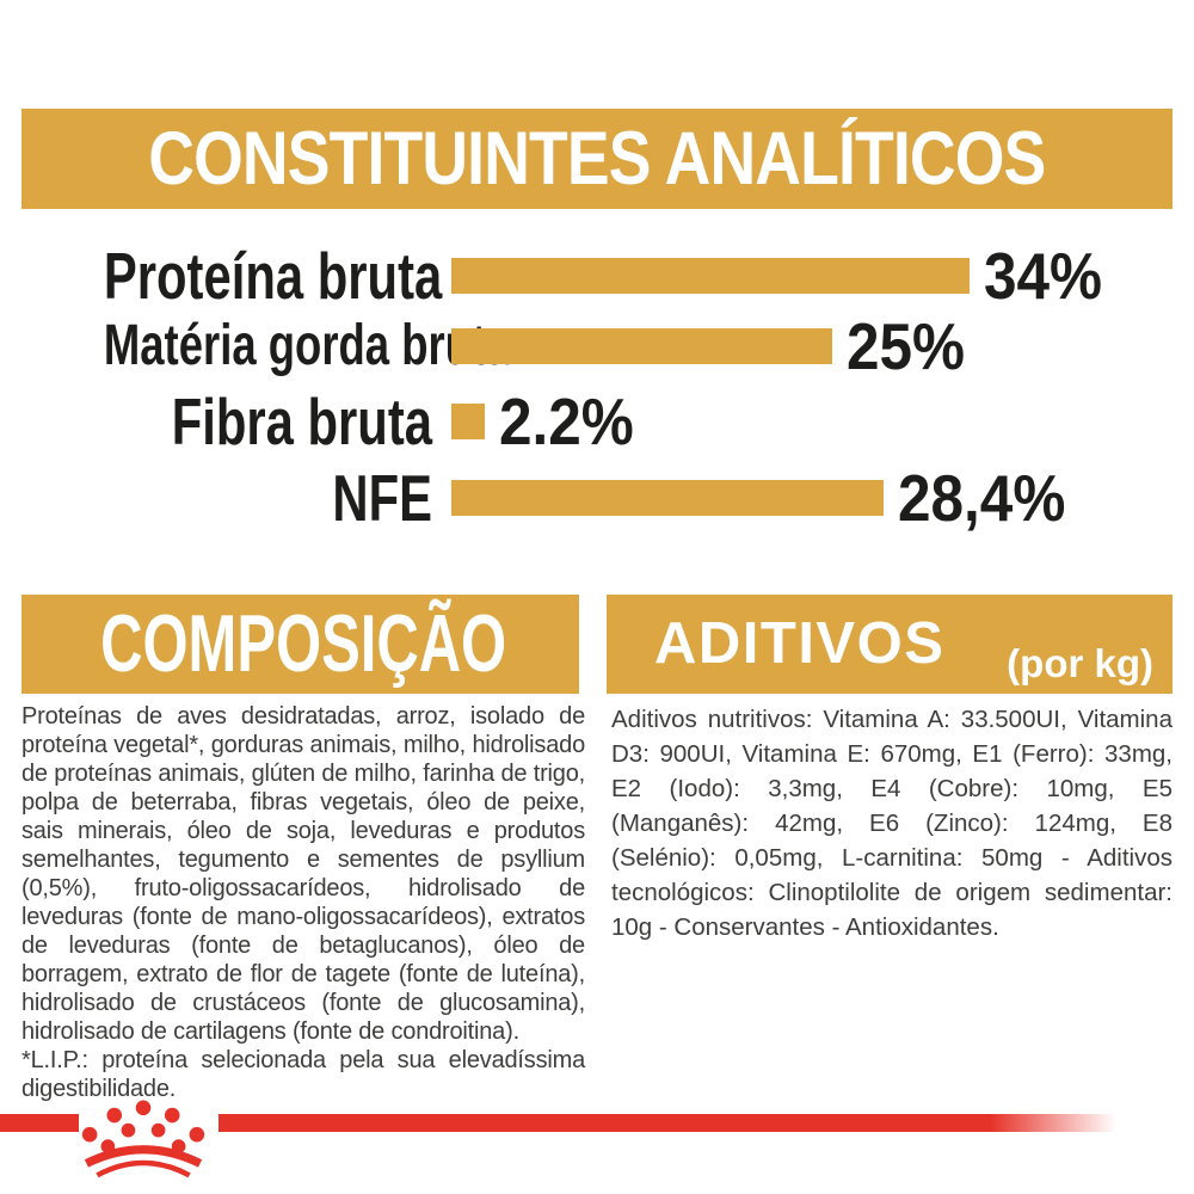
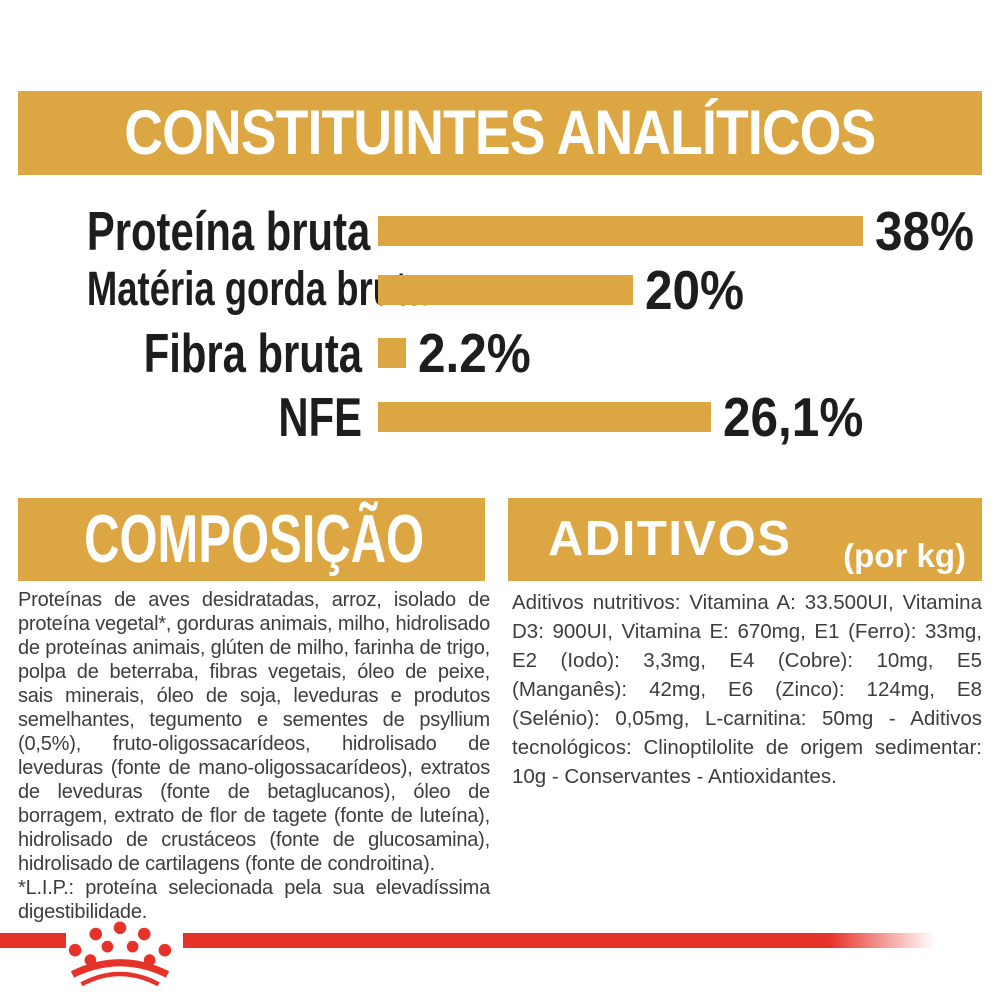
Proteína bruta: 34% -> 38%
Matéria gorda bruta: 25% -> 20%
NFE: 28,4% -> 26,1%
